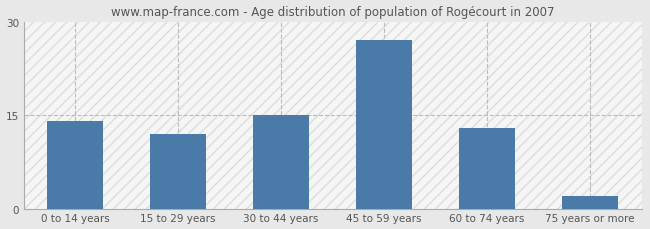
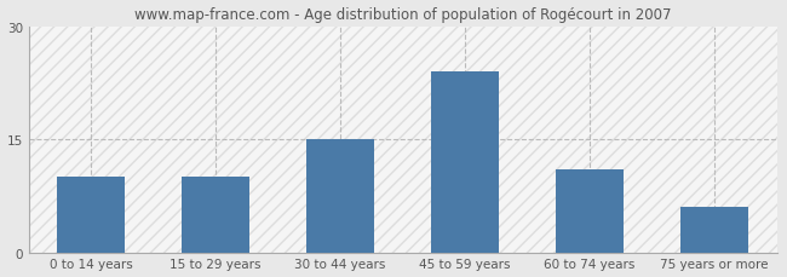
0 to 14 years: 14 -> 10
15 to 29 years: 12 -> 10
45 to 59 years: 27 -> 24
60 to 74 years: 13 -> 11
75 years or more: 2 -> 6
